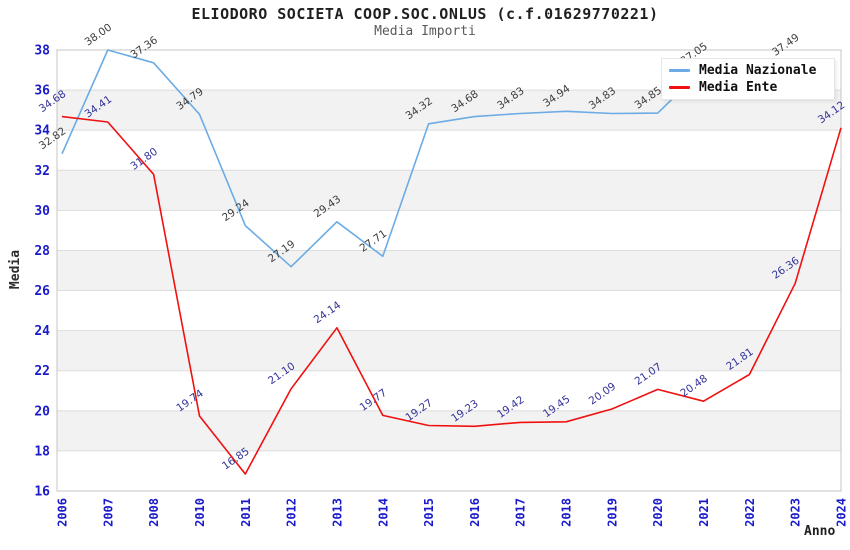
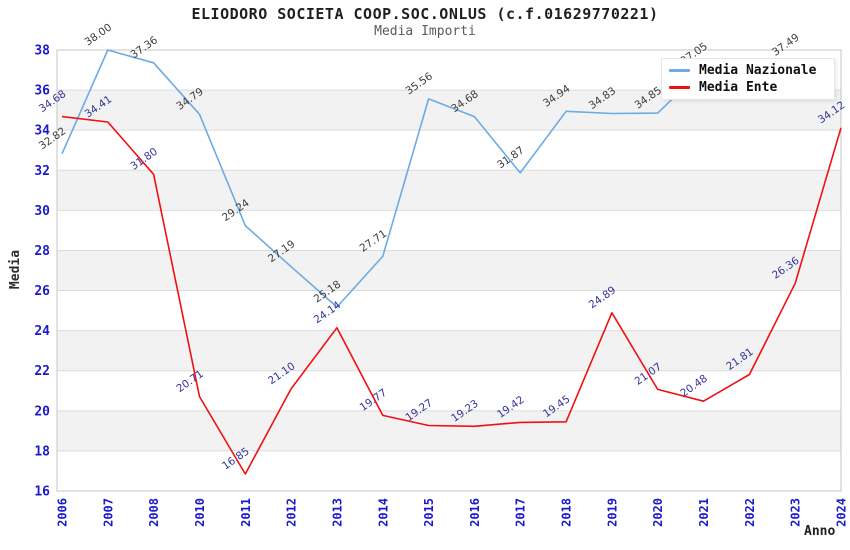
Media Ente/2010: 19.74 -> 20.71
Media Nazionale/2013: 29.43 -> 25.18
Media Nazionale/2015: 34.32 -> 35.56
Media Nazionale/2017: 34.83 -> 31.87
Media Ente/2019: 20.09 -> 24.89
